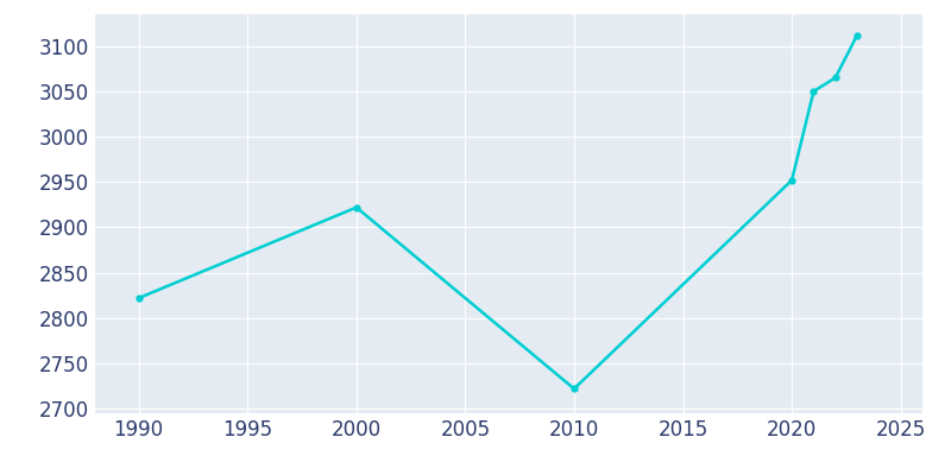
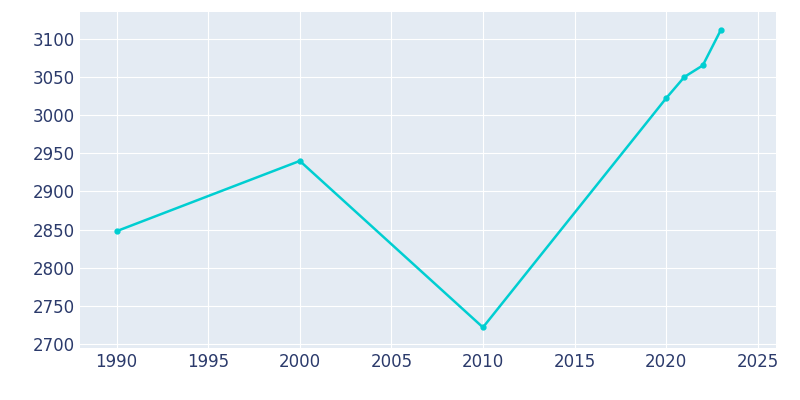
1990: 2822 -> 2848
2000: 2922 -> 2940
2020: 2952 -> 3022
